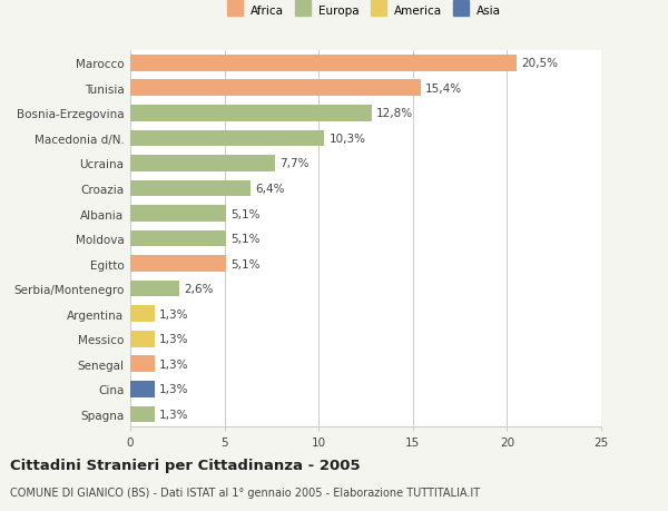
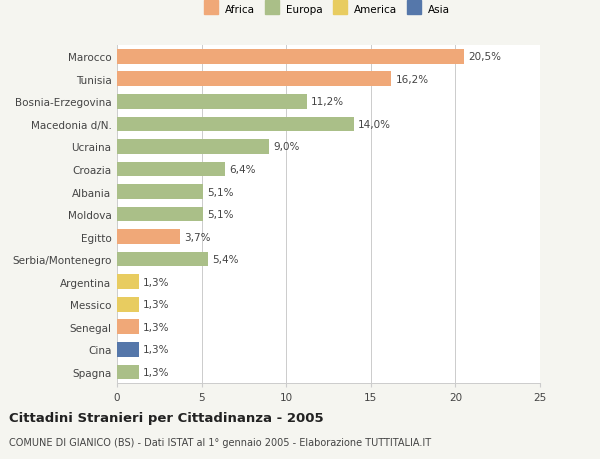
Tunisia: 15,4% -> 16,2%
Bosnia-Erzegovina: 12,8% -> 11,2%
Macedonia d/N.: 10,3% -> 14,0%
Ucraina: 7,7% -> 9,0%
Egitto: 5,1% -> 3,7%
Serbia/Montenegro: 2,6% -> 5,4%
